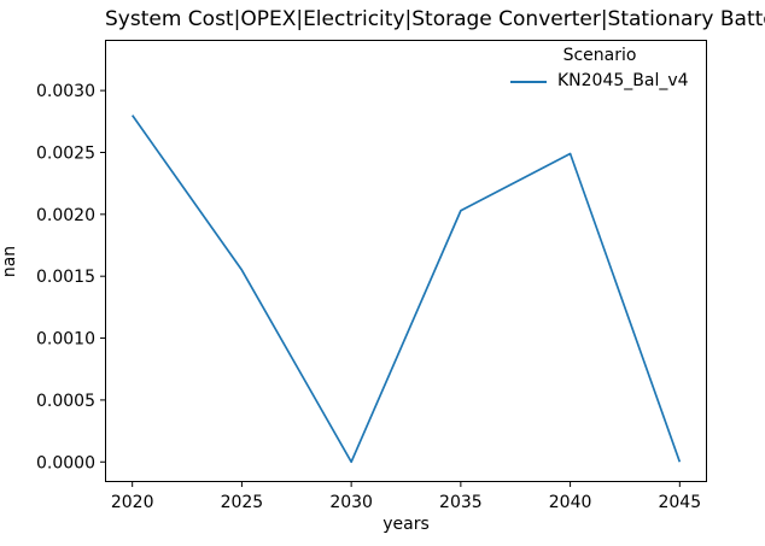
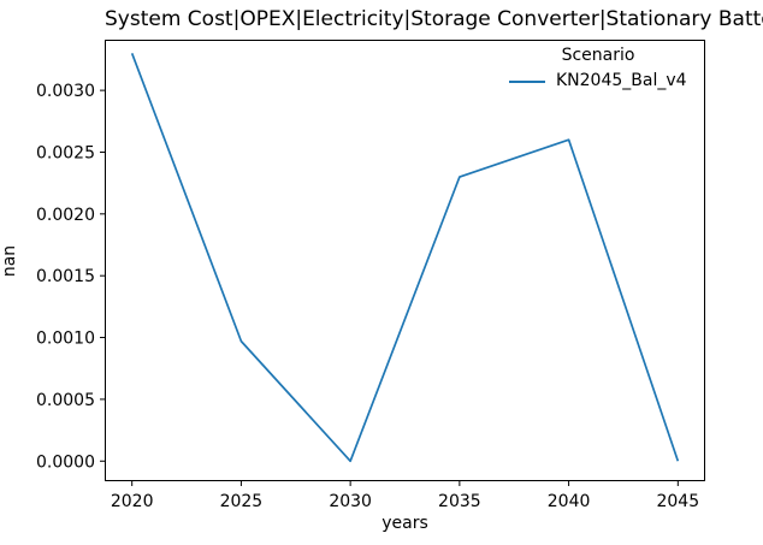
2020: 0.00280 -> 0.00330
2025: 0.00155 -> 0.00097
2035: 0.00203 -> 0.00230
2040: 0.00249 -> 0.00260
